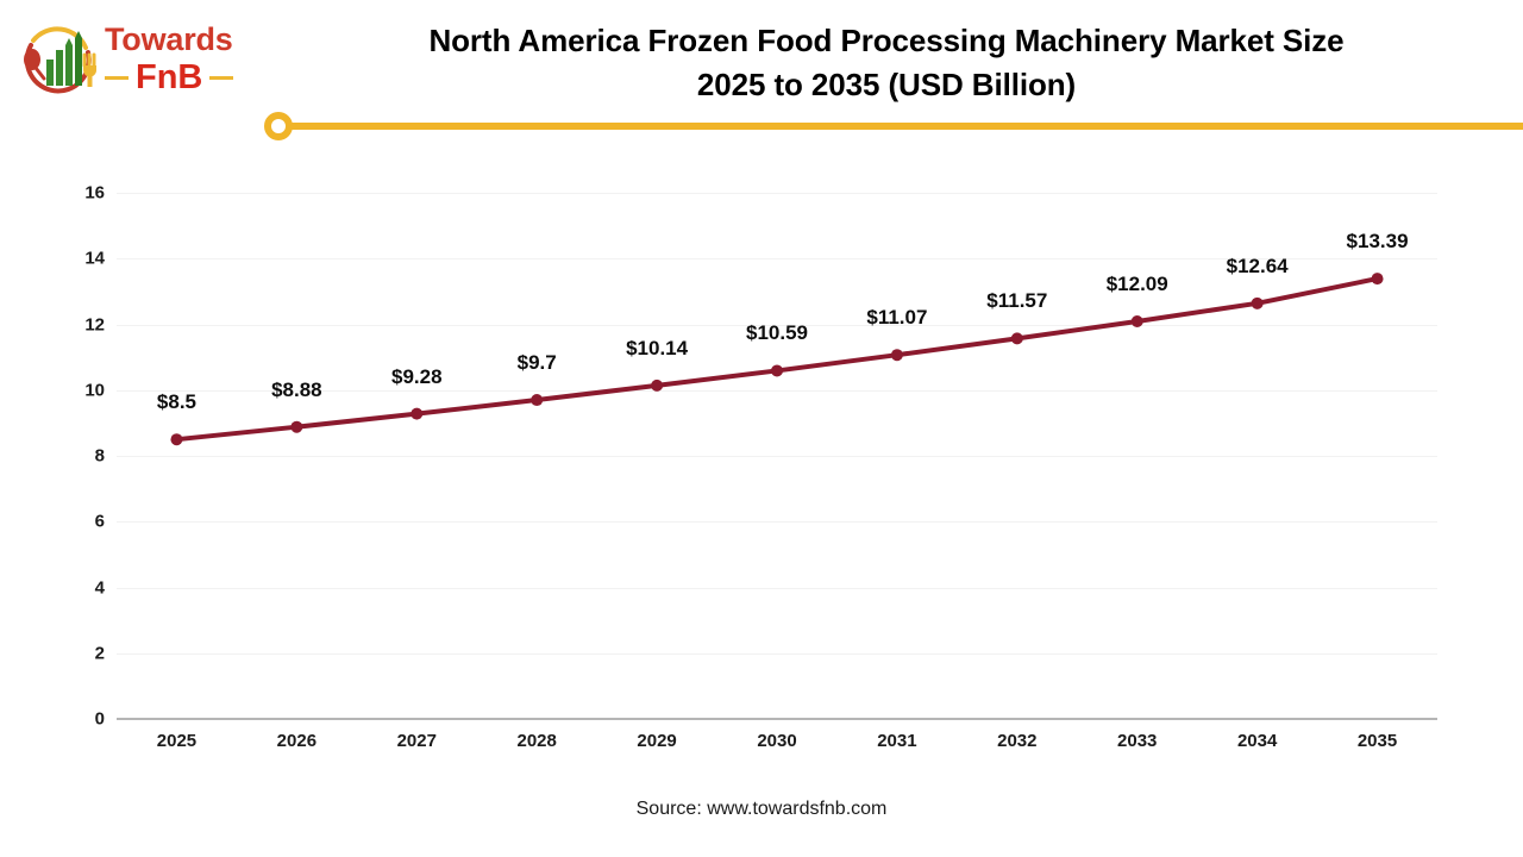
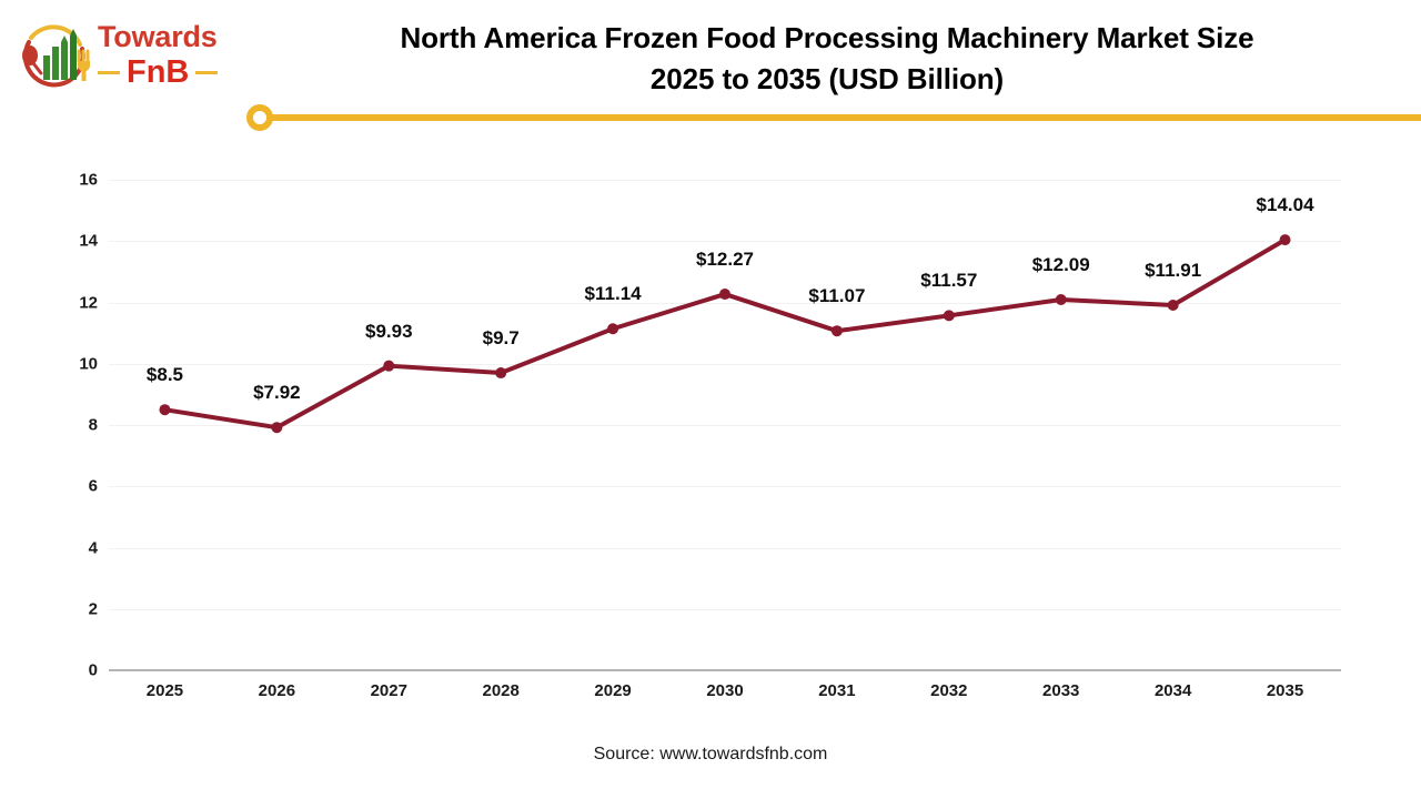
2026: $8.88 -> $7.92
2027: $9.28 -> $9.93
2029: $10.14 -> $11.14
2030: $10.59 -> $12.27
2034: $12.64 -> $11.91
2035: $13.39 -> $14.04
